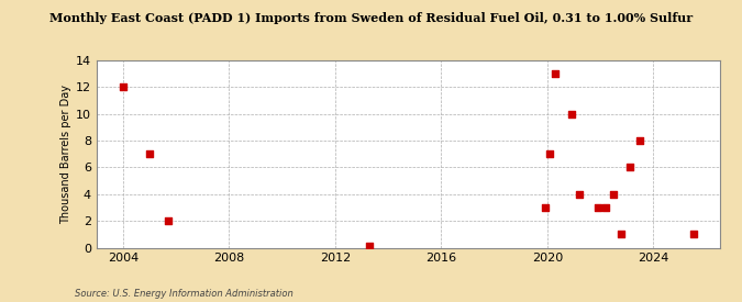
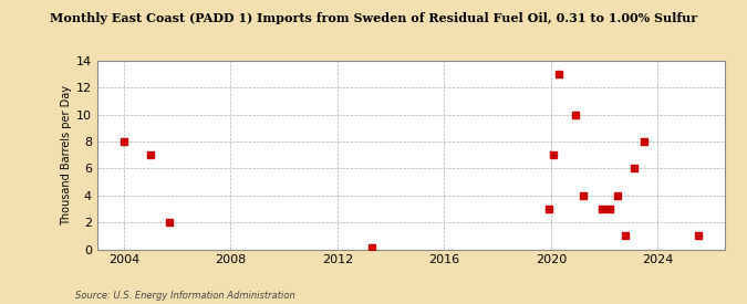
2004: 12.0 -> 8.0
